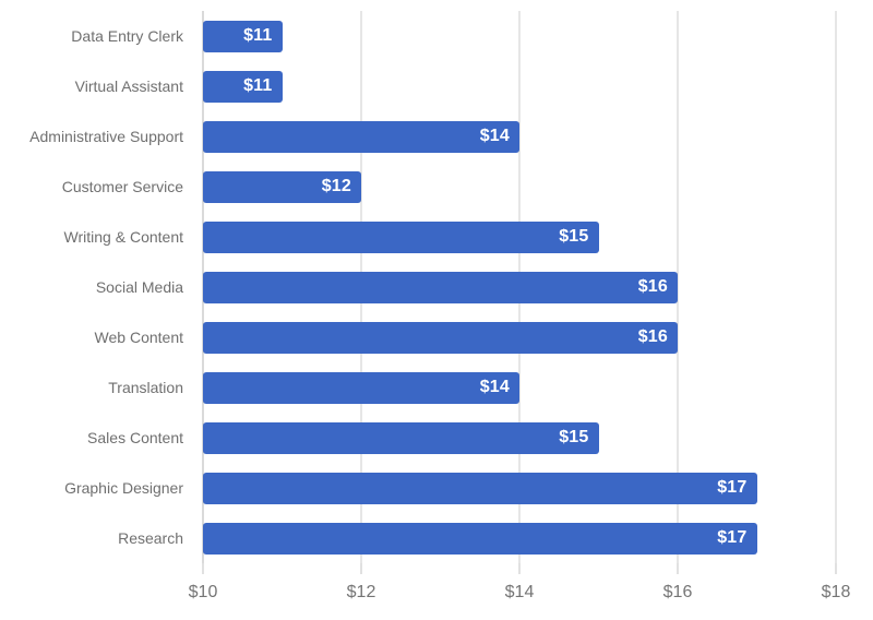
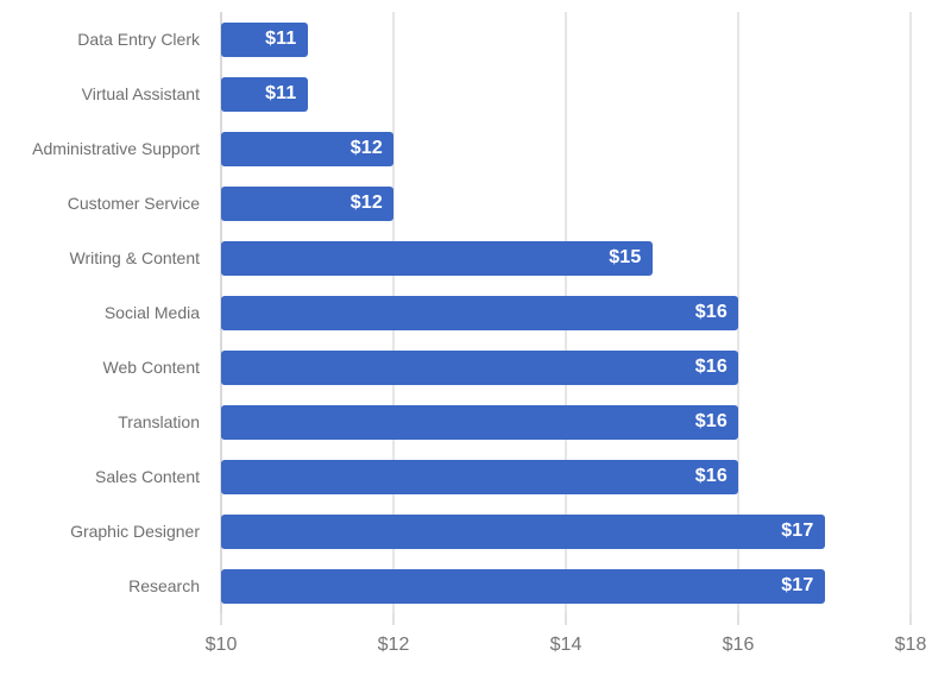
Administrative Support: $14 -> $12
Translation: $14 -> $16
Sales Content: $15 -> $16
